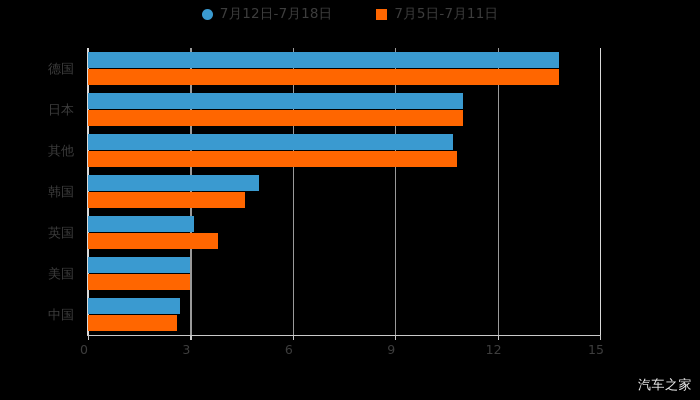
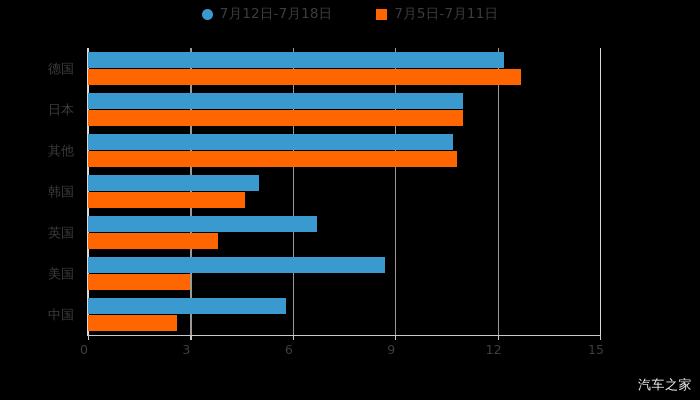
7月12日-7月18日/德国: 13.8 -> 12.2
7月5日-7月11日/德国: 13.8 -> 12.7
7月12日-7月18日/英国: 3.1 -> 6.7
7月12日-7月18日/美国: 3.0 -> 8.7
7月12日-7月18日/中国: 2.7 -> 5.8
